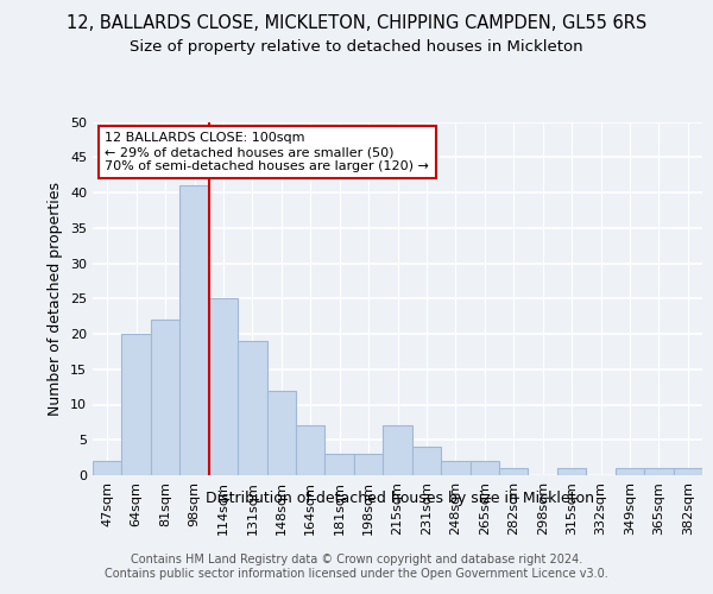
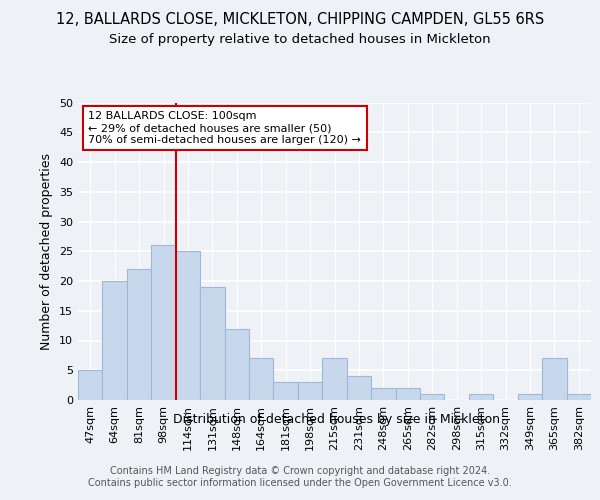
47sqm: 2 -> 5
98sqm: 41 -> 26
365sqm: 1 -> 7
